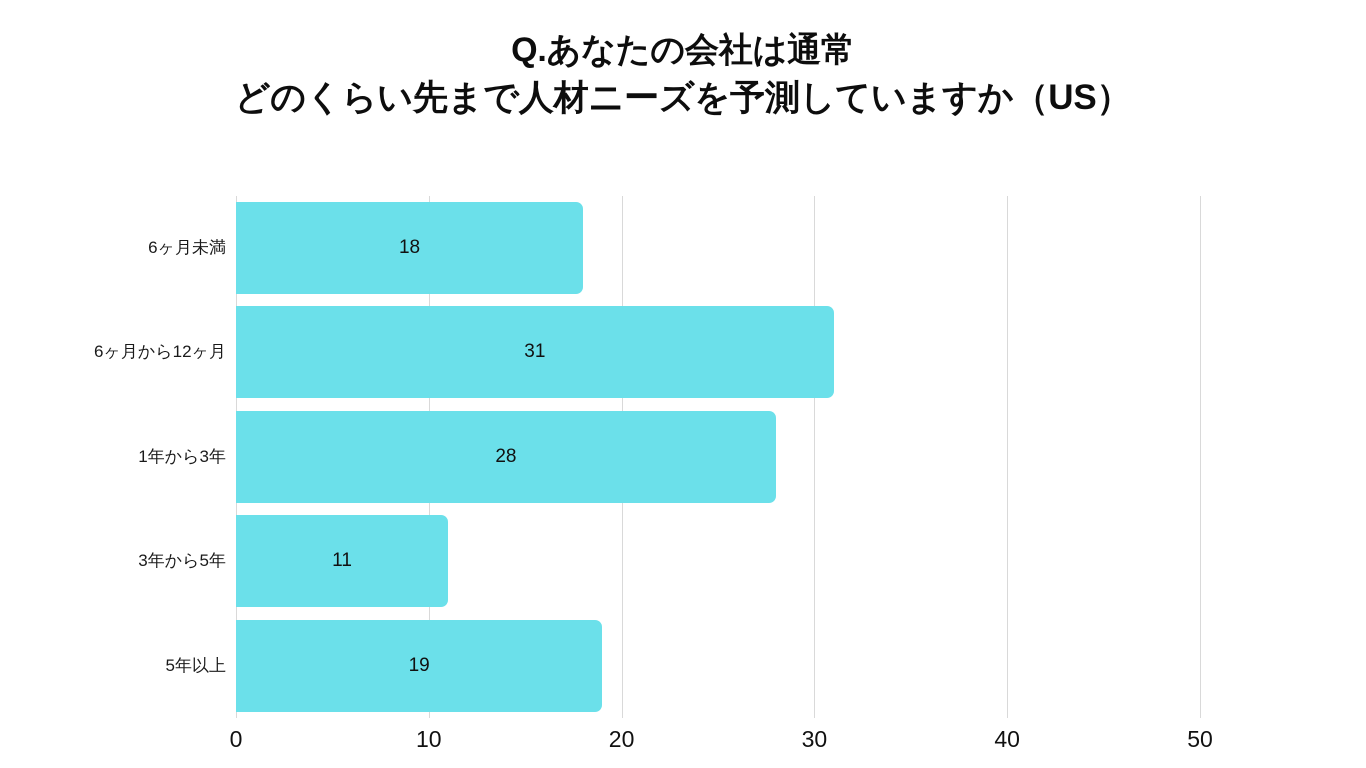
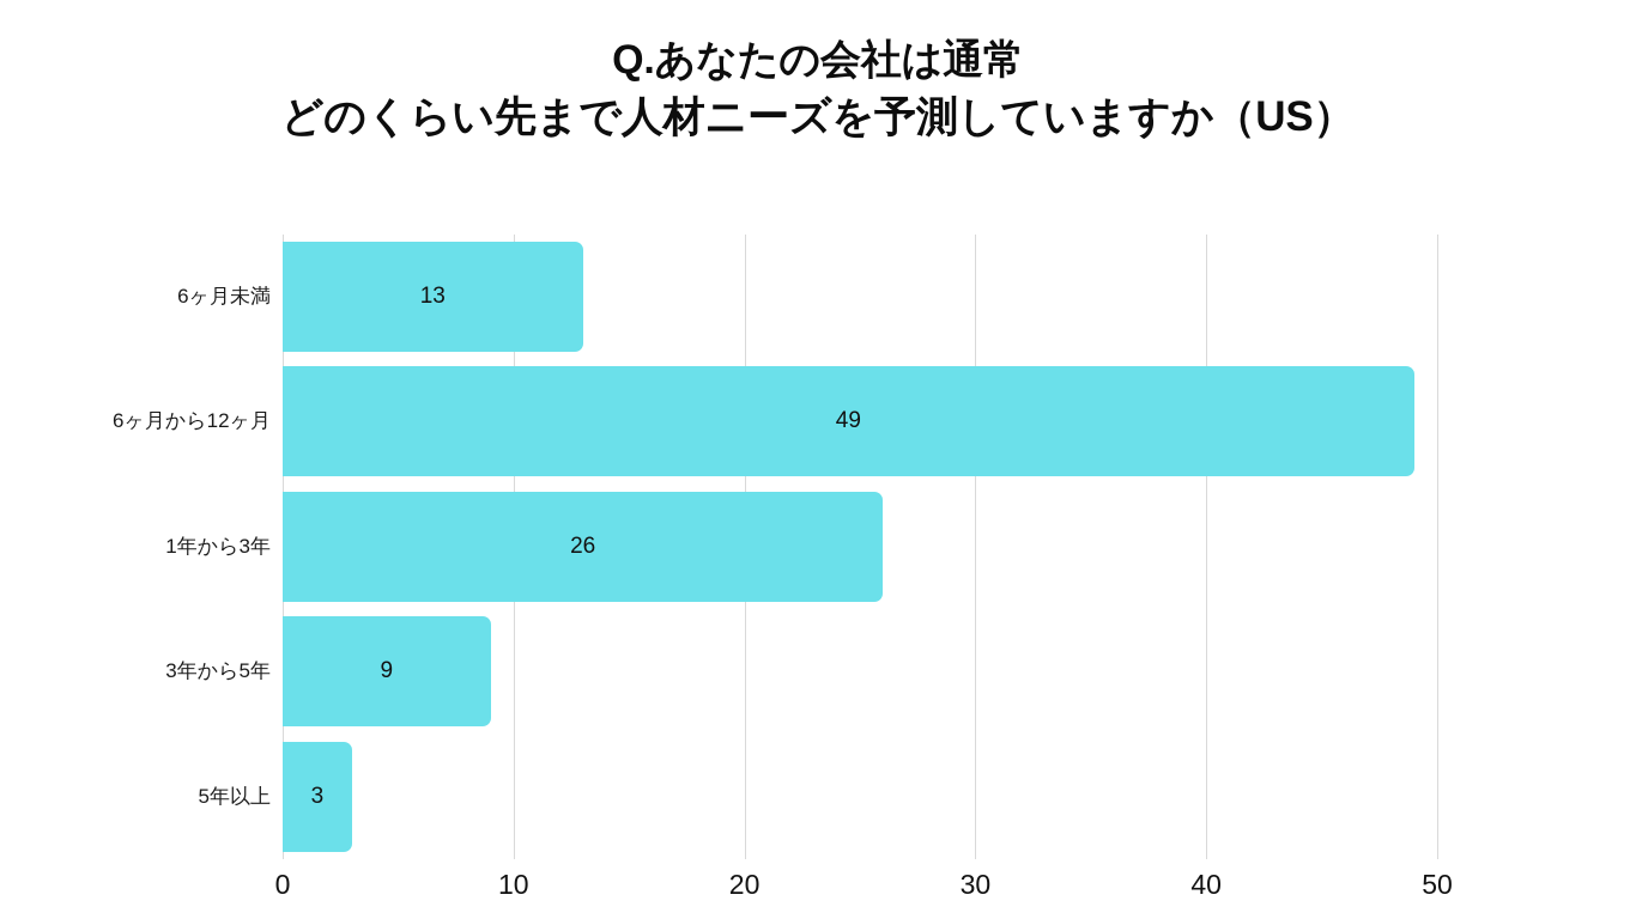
6ヶ月未満: 18 -> 13
6ヶ月から12ヶ月: 31 -> 49
1年から3年: 28 -> 26
3年から5年: 11 -> 9
5年以上: 19 -> 3
